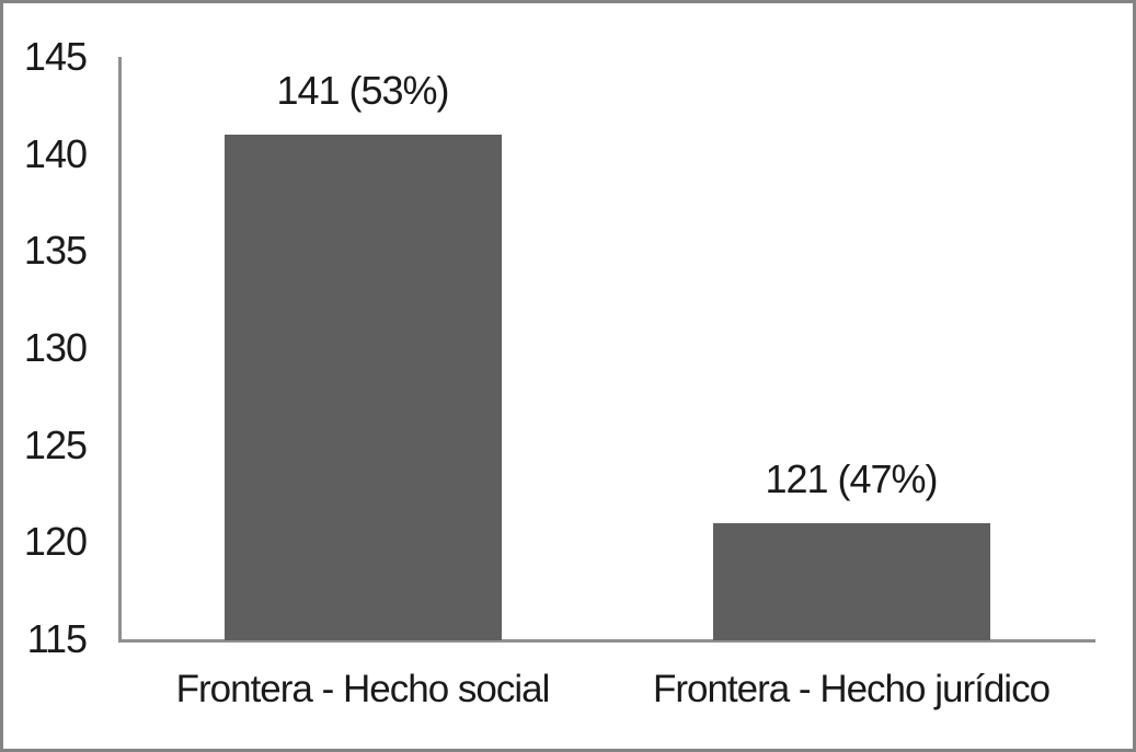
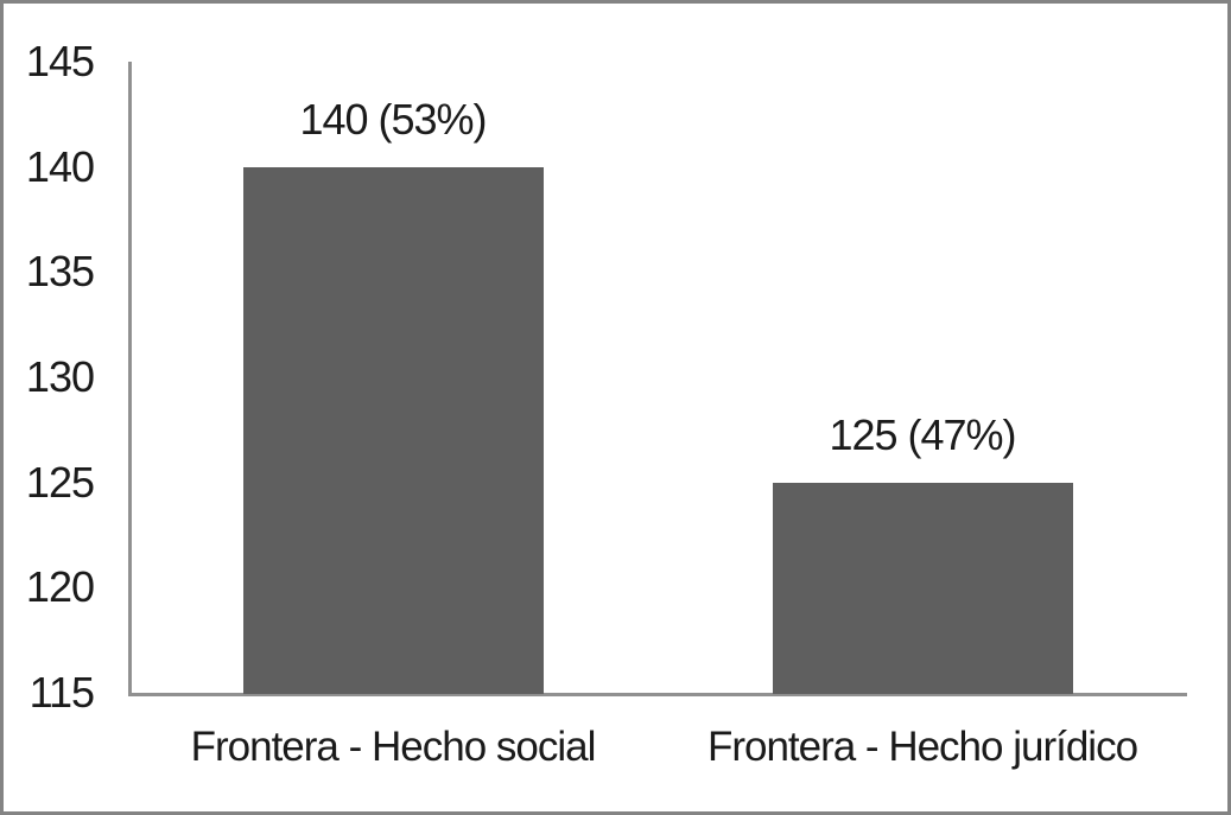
Frontera - Hecho social: 141 -> 140
Frontera - Hecho jurídico: 121 -> 125
